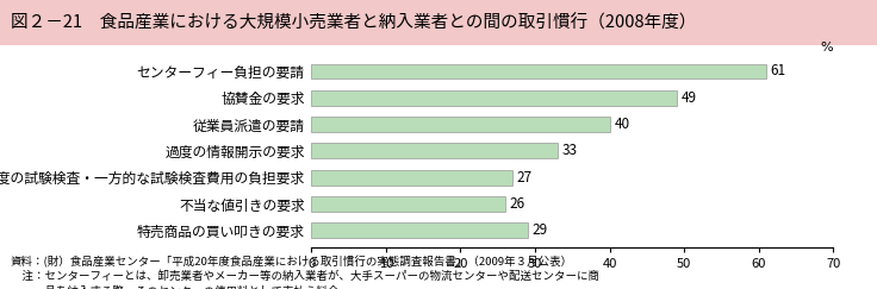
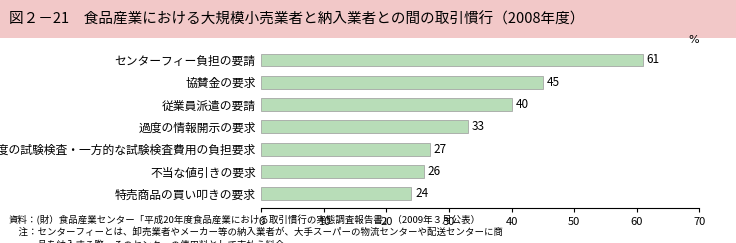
協賛金の要求: 49 -> 45
特売商品の買い叩きの要求: 29 -> 24
